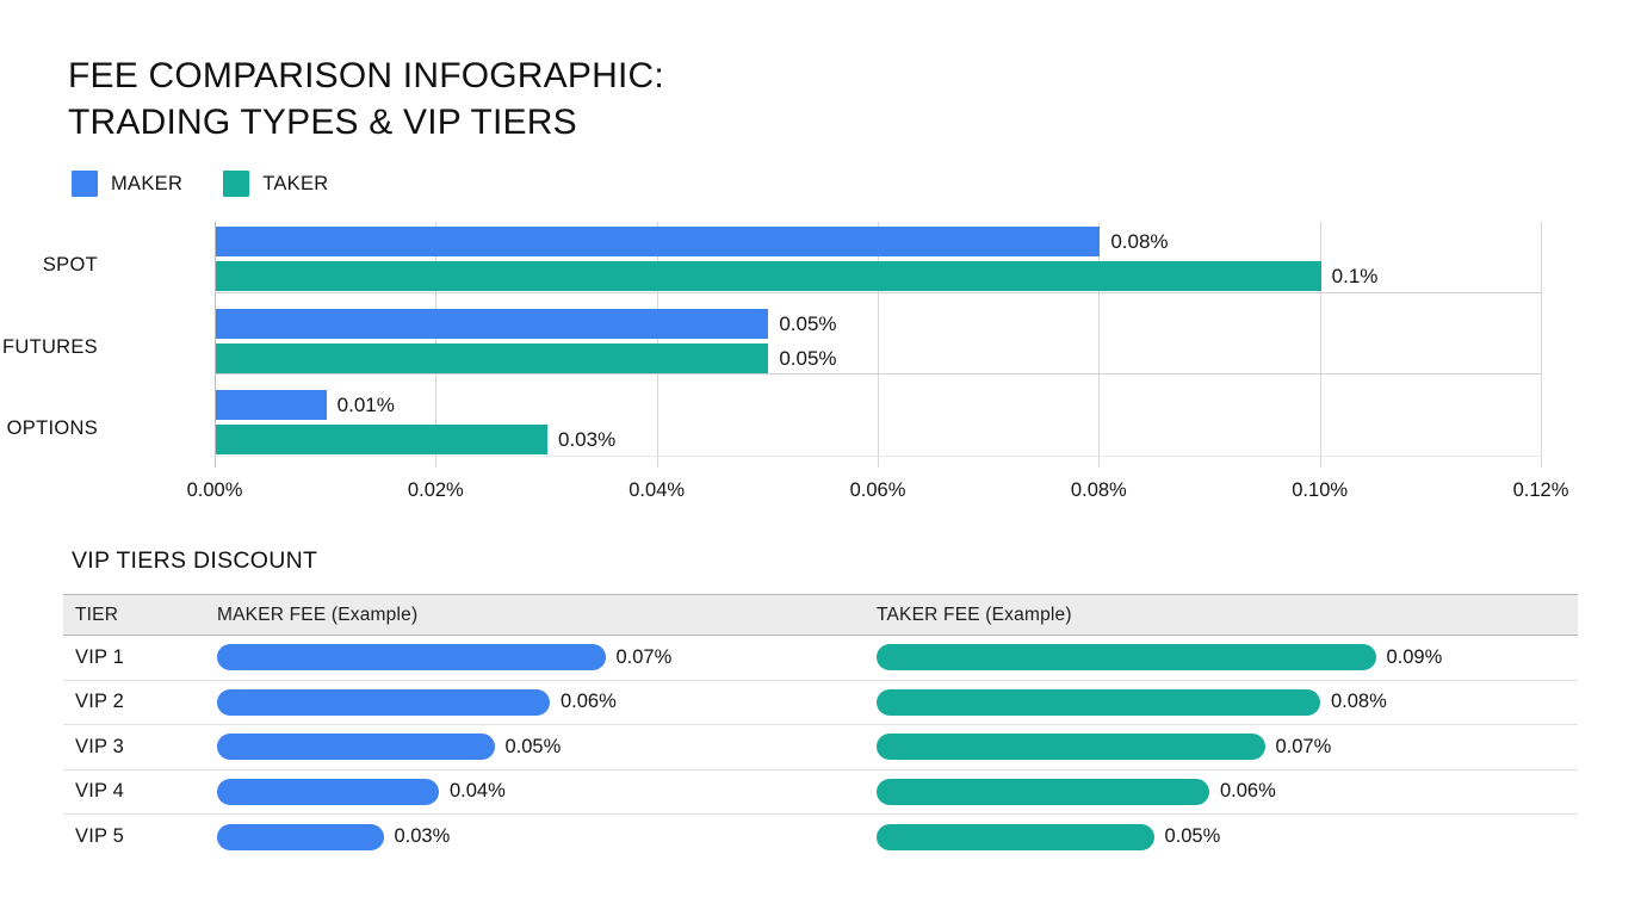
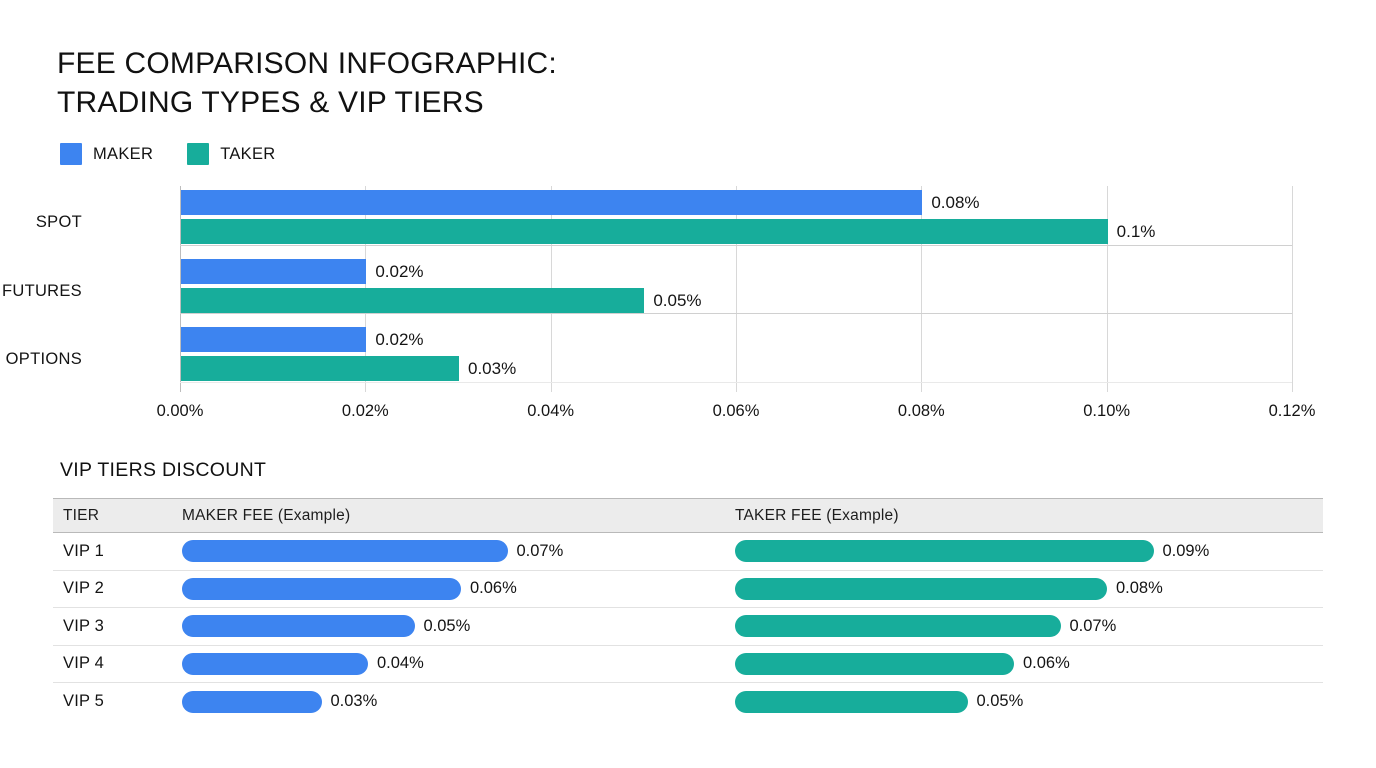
MAKER/FUTURES: 0.05% -> 0.02%
MAKER/OPTIONS: 0.01% -> 0.02%
